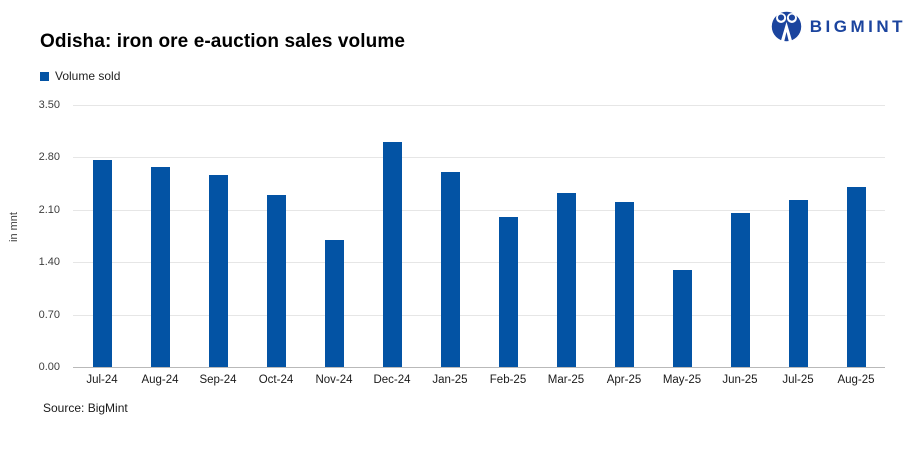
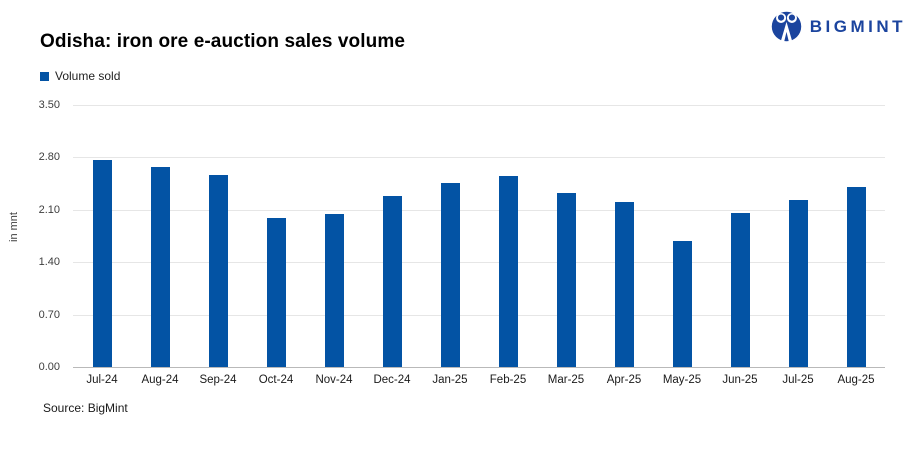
Oct-24: 2.3 -> 2.0
Nov-24: 1.7 -> 2.0
Dec-24: 3.0 -> 2.3
Jan-25: 2.6 -> 2.5
Feb-25: 2.0 -> 2.5
May-25: 1.3 -> 1.7
